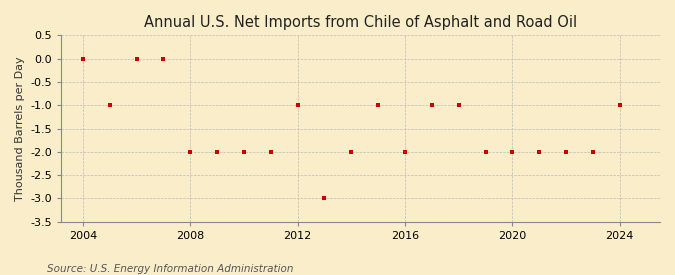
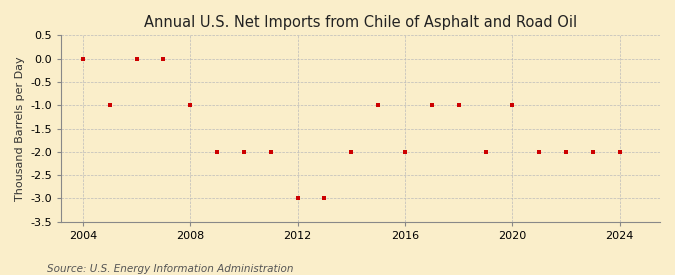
2008: -2 -> -1
2012: -1 -> -3
2020: -2 -> -1
2024: -1 -> -2
